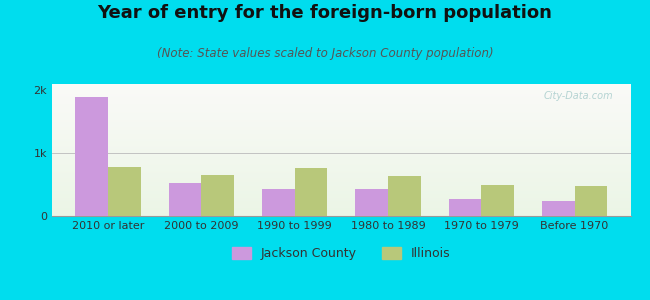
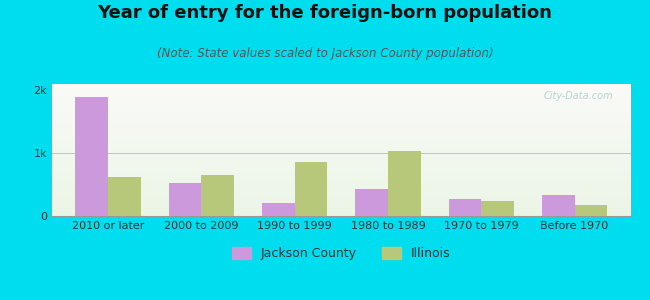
Illinois/2010 or later: 0.78k -> 0.62k
Jackson County/1990 to 1999: 0.43k -> 0.20k
Illinois/1990 to 1999: 0.76k -> 0.86k
Illinois/1980 to 1989: 0.64k -> 1.04k
Illinois/1970 to 1979: 0.49k -> 0.24k
Jackson County/Before 1970: 0.24k -> 0.34k
Illinois/Before 1970: 0.47k -> 0.18k
